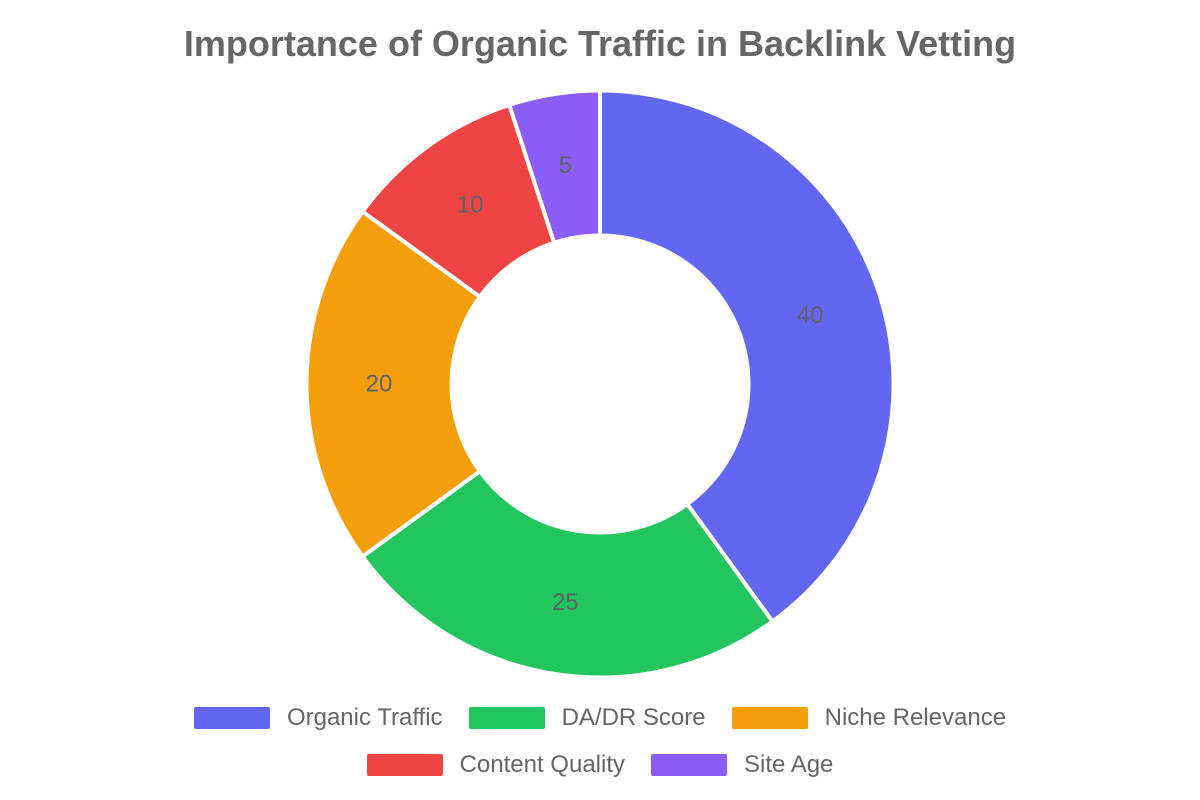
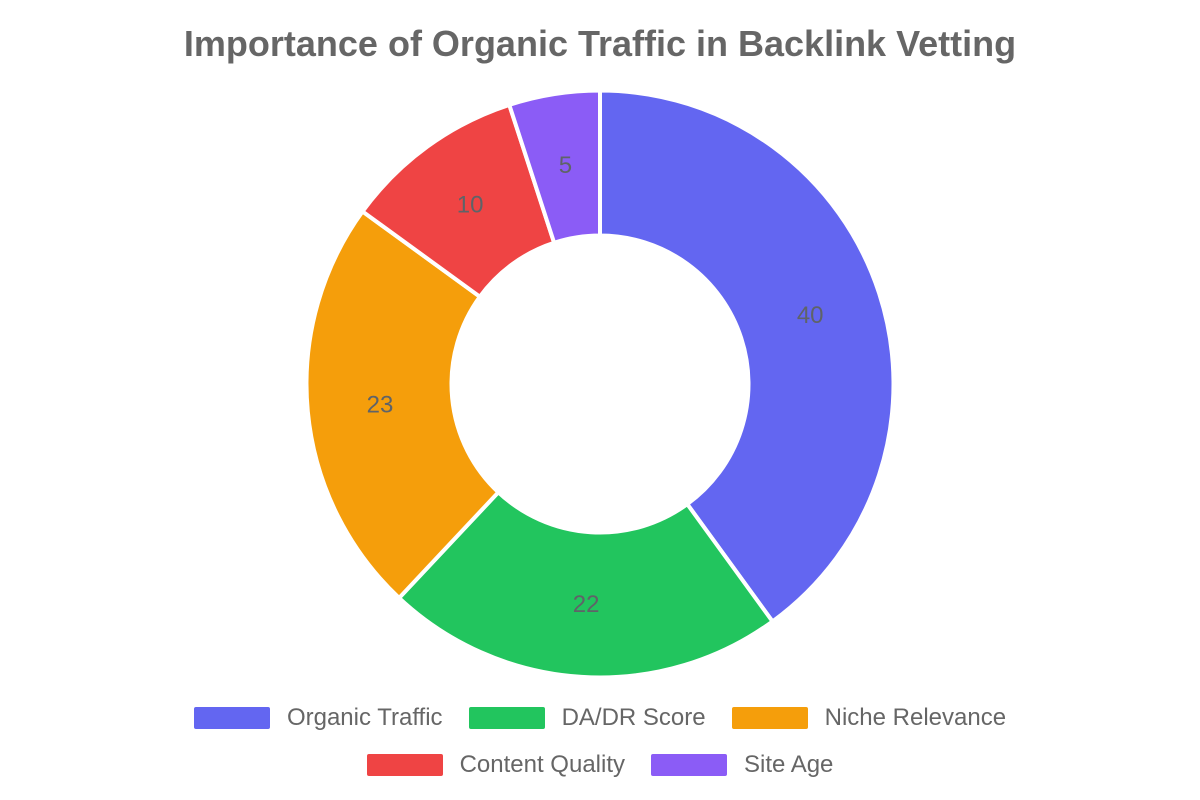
DA/DR Score: 25 -> 22
Niche Relevance: 20 -> 23
